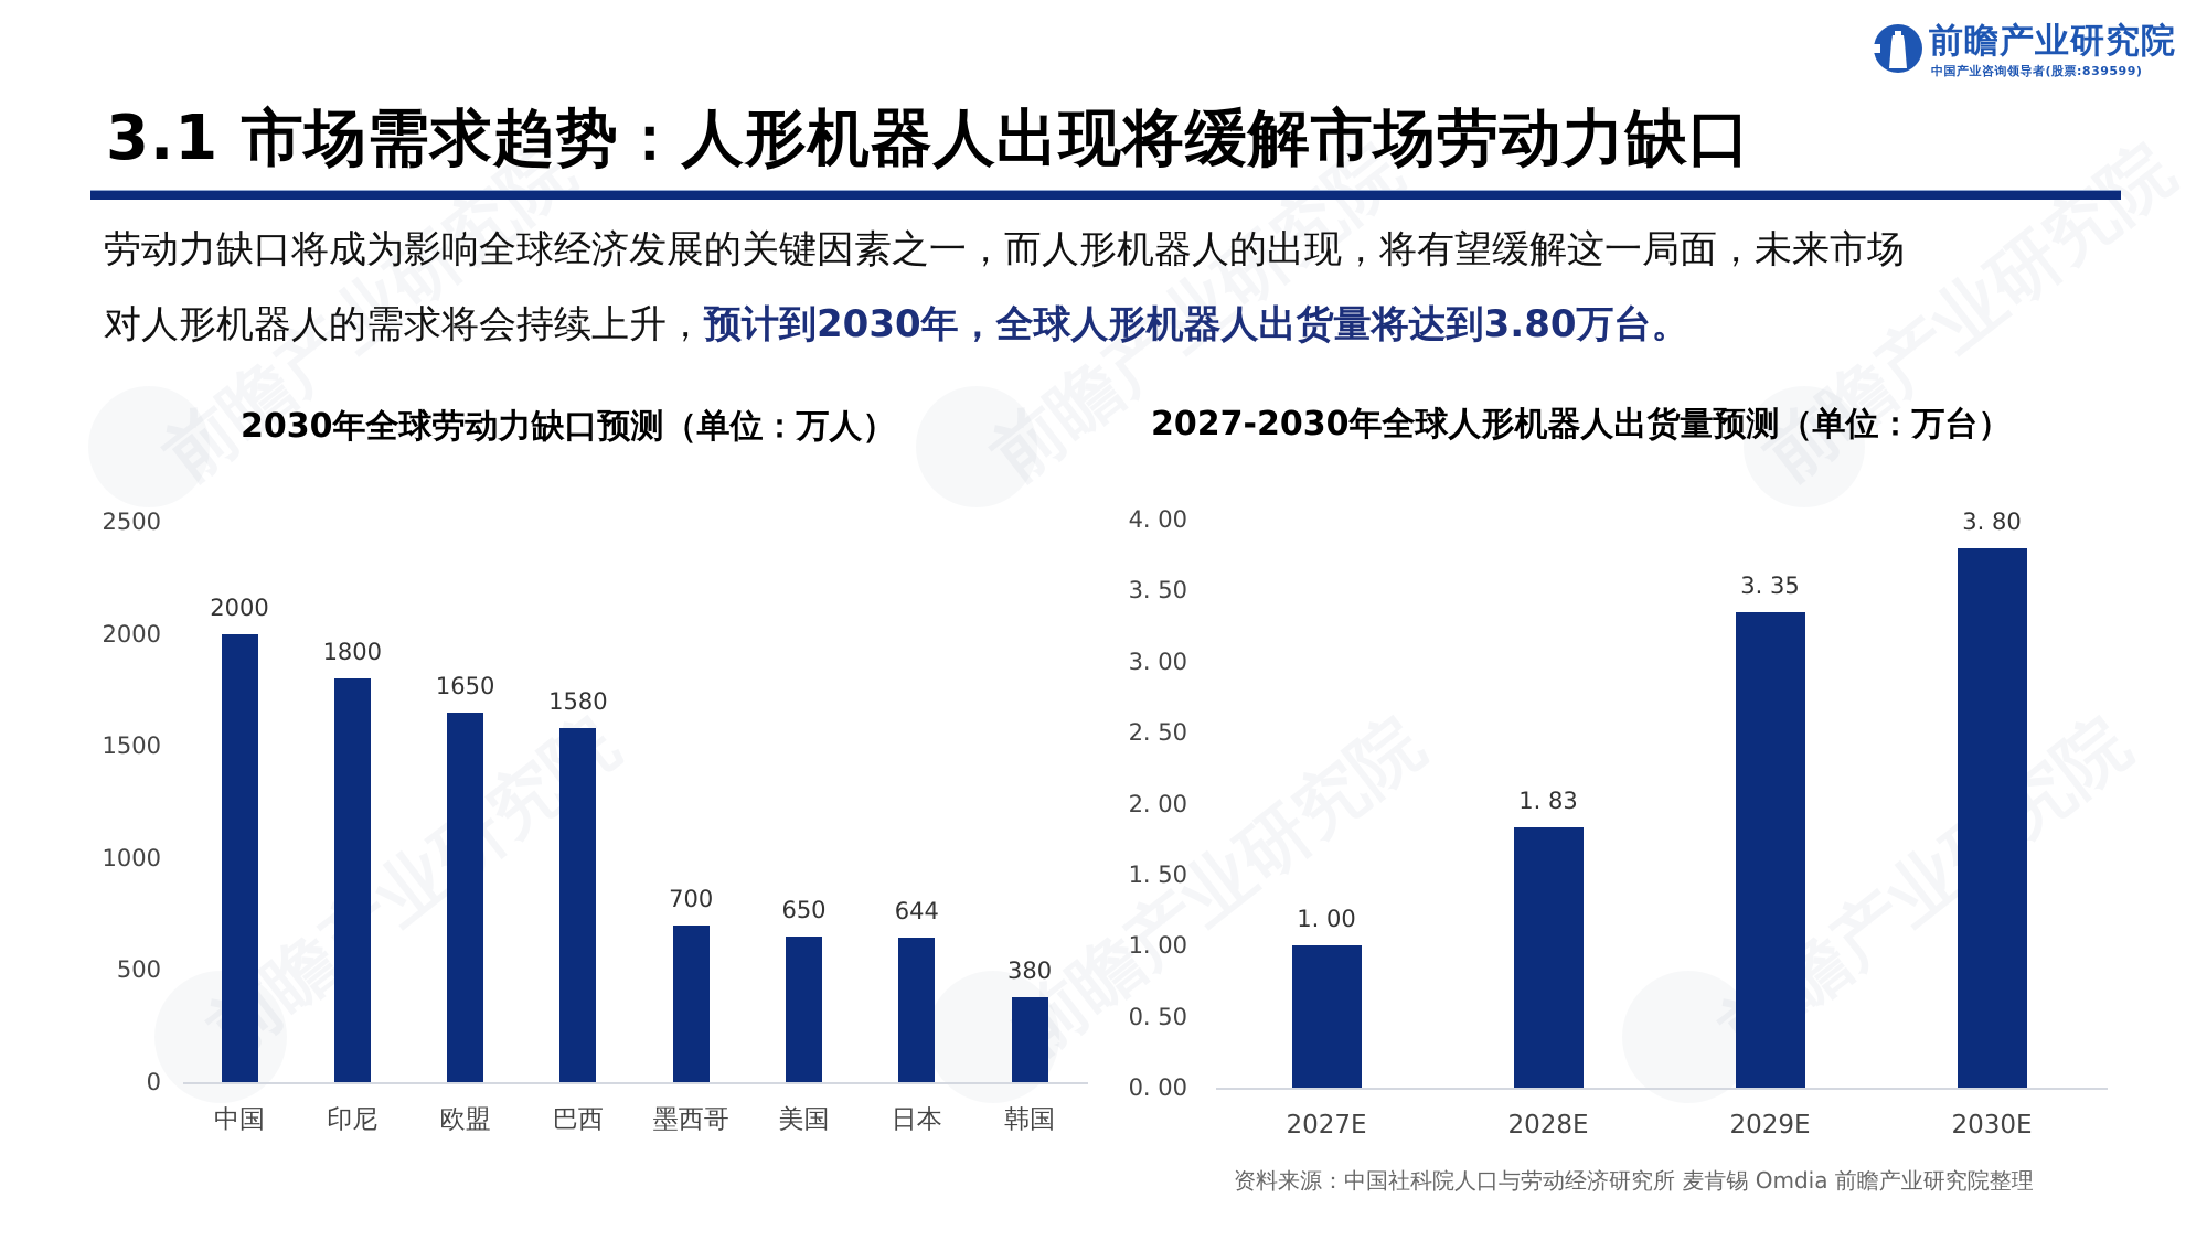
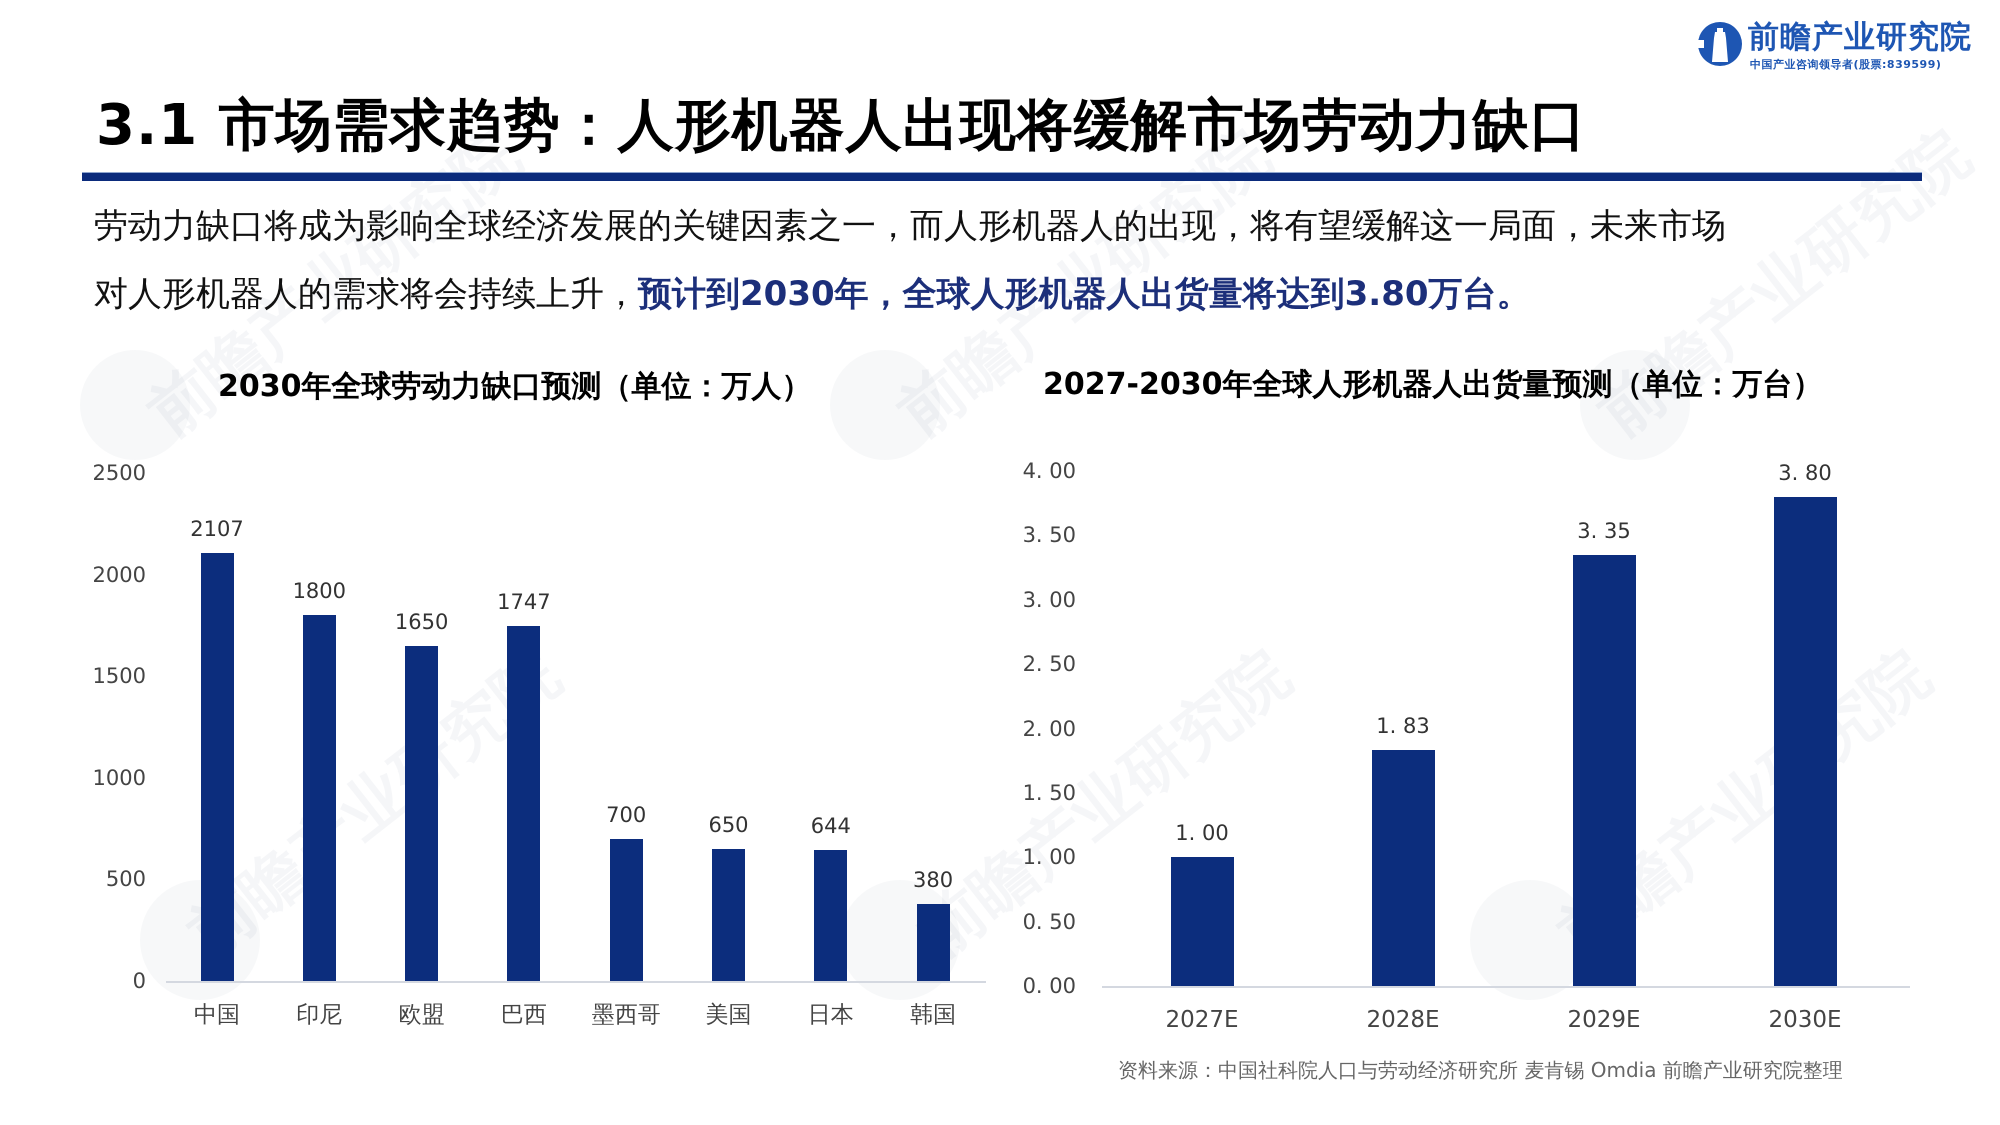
2030年全球劳动力缺口预测（单位：万人）/中国: 2000 -> 2107
2030年全球劳动力缺口预测（单位：万人）/巴西: 1580 -> 1747
